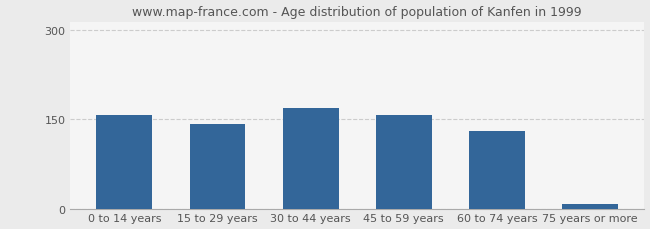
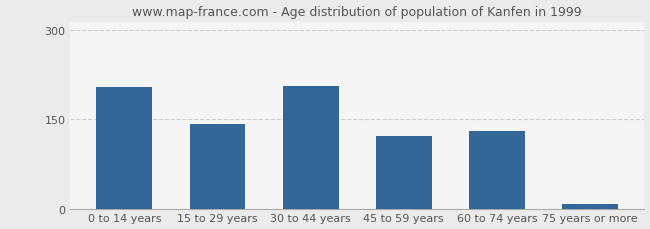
0 to 14 years: 157 -> 204
30 to 44 years: 170 -> 206
45 to 59 years: 158 -> 122
